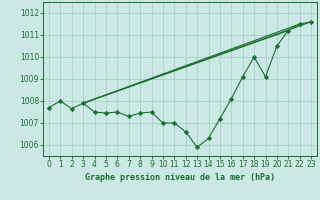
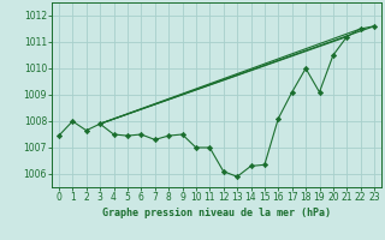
0: 1007.70 -> 1007.45
12: 1006.60 -> 1006.10
15: 1007.20 -> 1006.35
